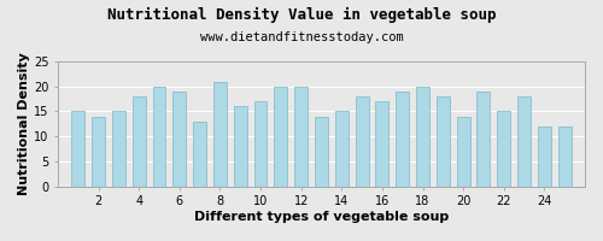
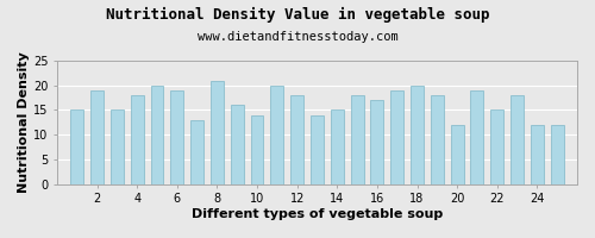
2: 14 -> 19
10: 17 -> 14
12: 20 -> 18
20: 14 -> 12
